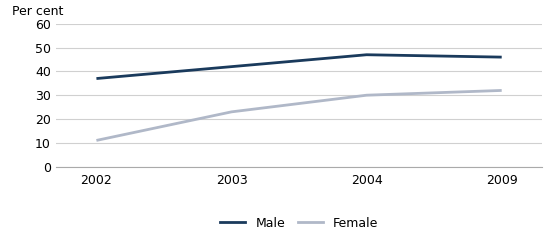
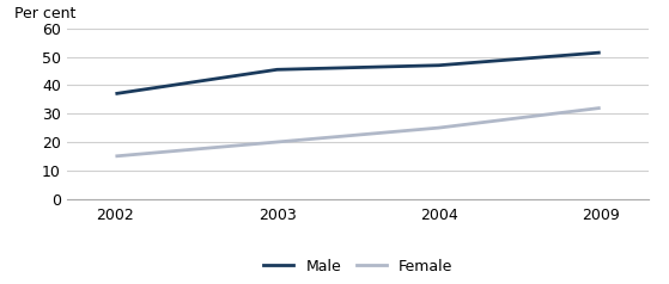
Female/2002: 11 -> 15
Male/2003: 42.0 -> 45.5
Female/2003: 23 -> 20
Female/2004: 30 -> 25
Male/2009: 46.0 -> 51.5
